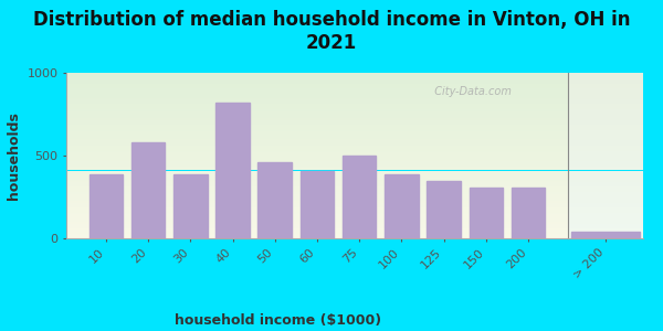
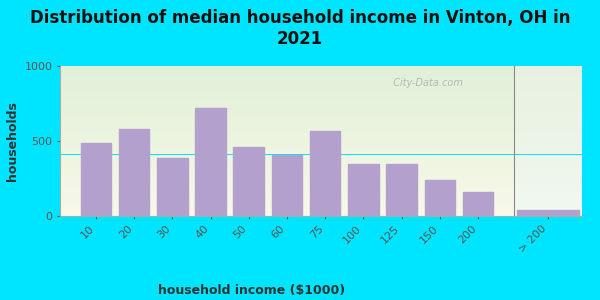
10: 390 -> 490
40: 820 -> 720
75: 500 -> 570
100: 390 -> 350
150: 300 -> 240
200: 300 -> 160
